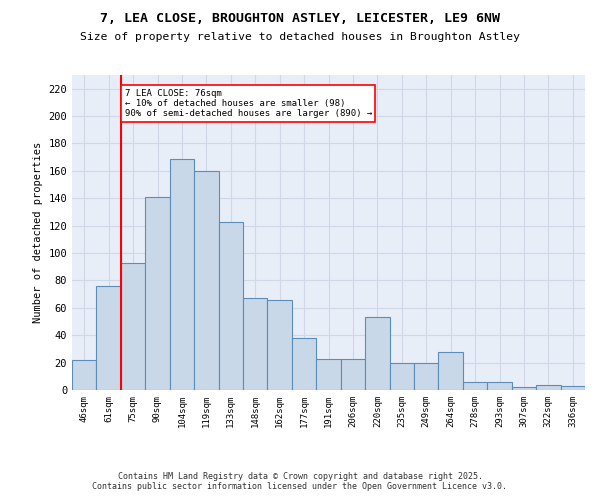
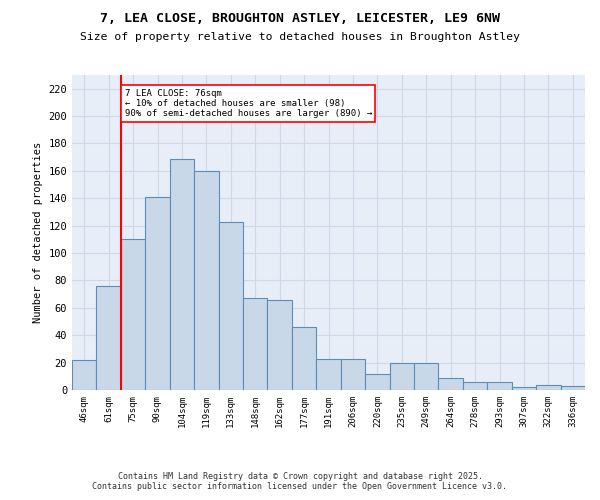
75sqm: 93 -> 110
177sqm: 38 -> 46
220sqm: 53 -> 12
264sqm: 28 -> 9
